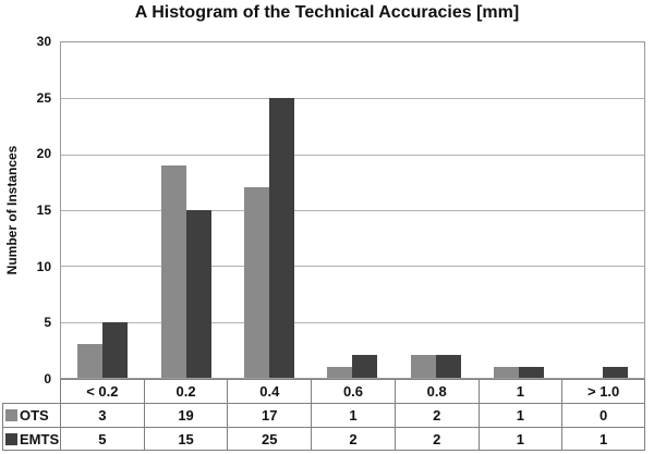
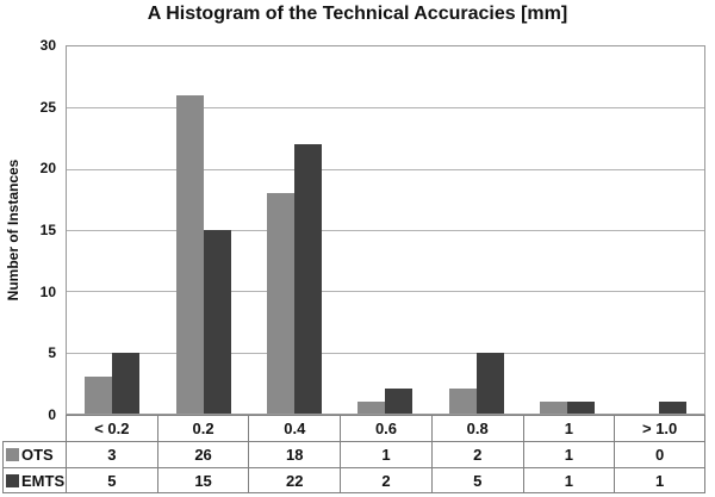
OTS/0.2: 19 -> 26
OTS/0.4: 17 -> 18
EMTS/0.4: 25 -> 22
EMTS/0.8: 2 -> 5
